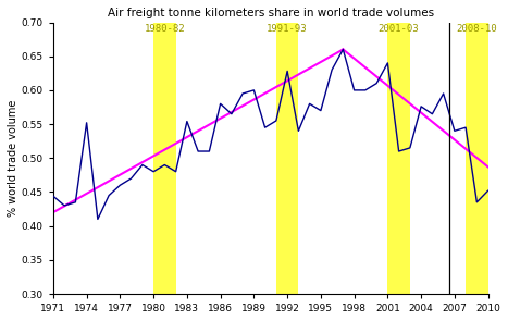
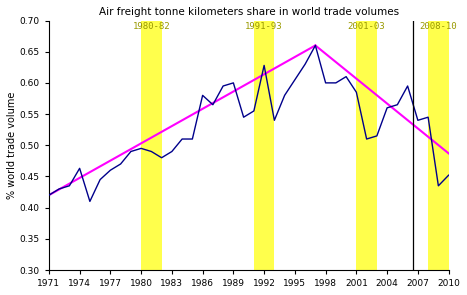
1971: 0.444 -> 0.420
1974: 0.552 -> 0.463
1980: 0.480 -> 0.495
1983: 0.554 -> 0.490
1995: 0.570 -> 0.605
2001: 0.640 -> 0.585
2004: 0.576 -> 0.560
